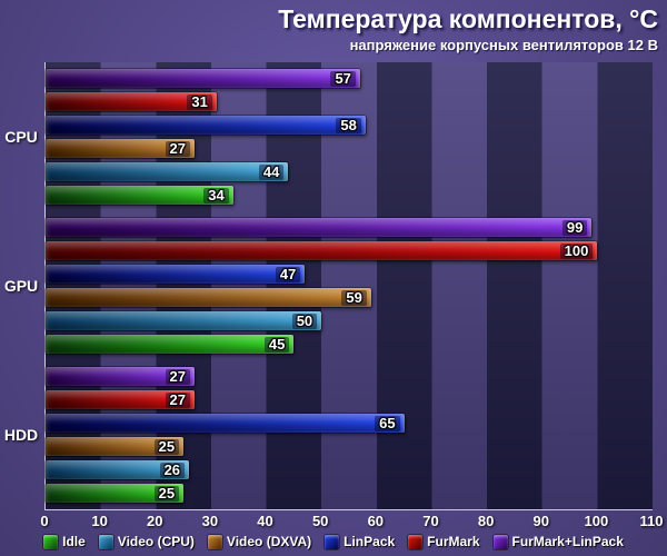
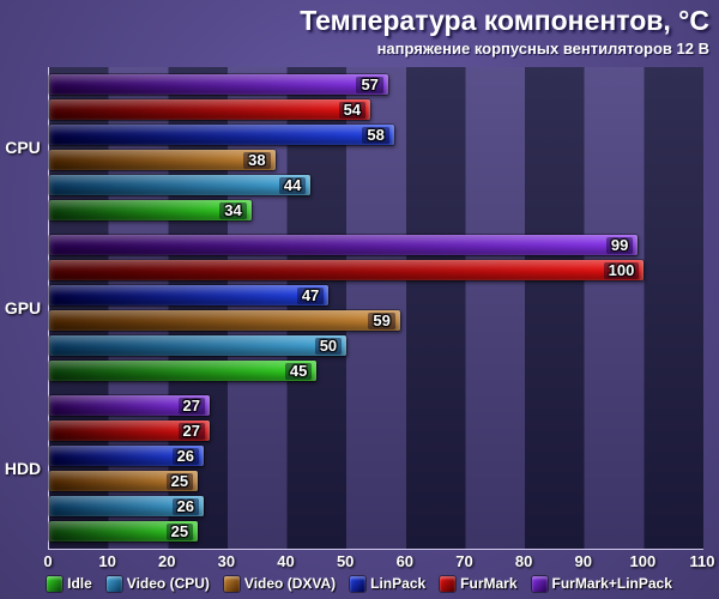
Video (DXVA)/CPU: 27 -> 38
FurMark/CPU: 31 -> 54
LinPack/HDD: 65 -> 26
